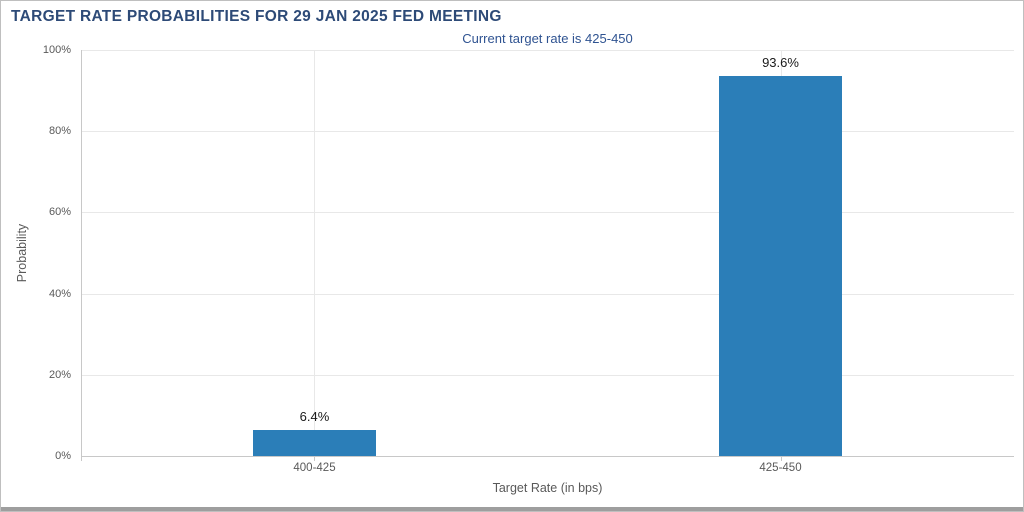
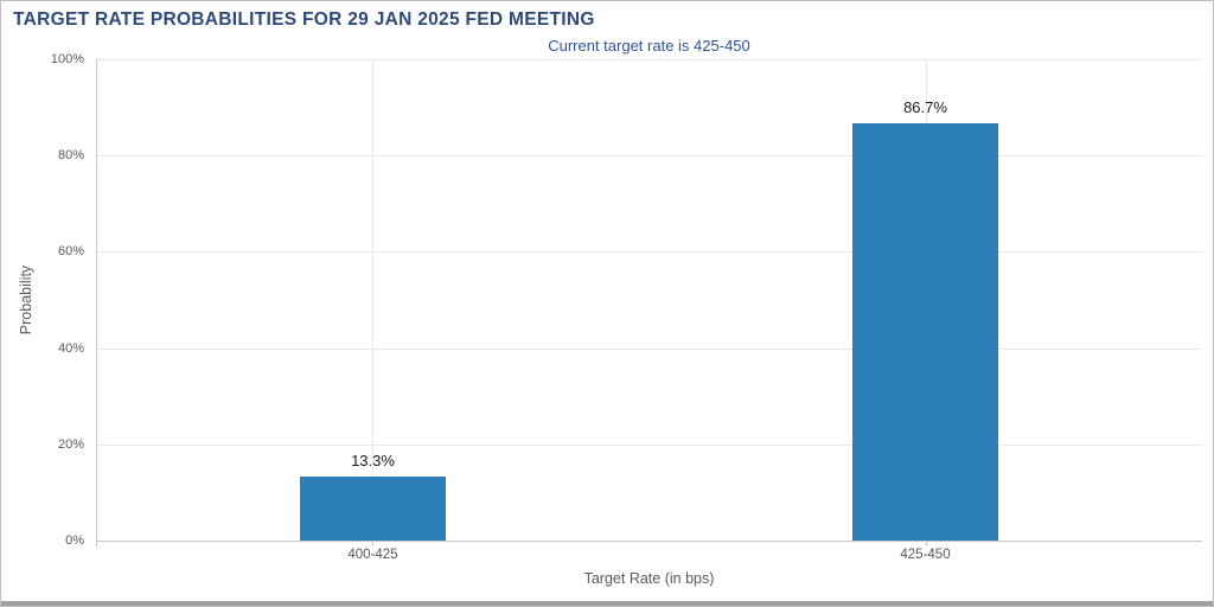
400-425: 6.4% -> 13.3%
425-450: 93.6% -> 86.7%
